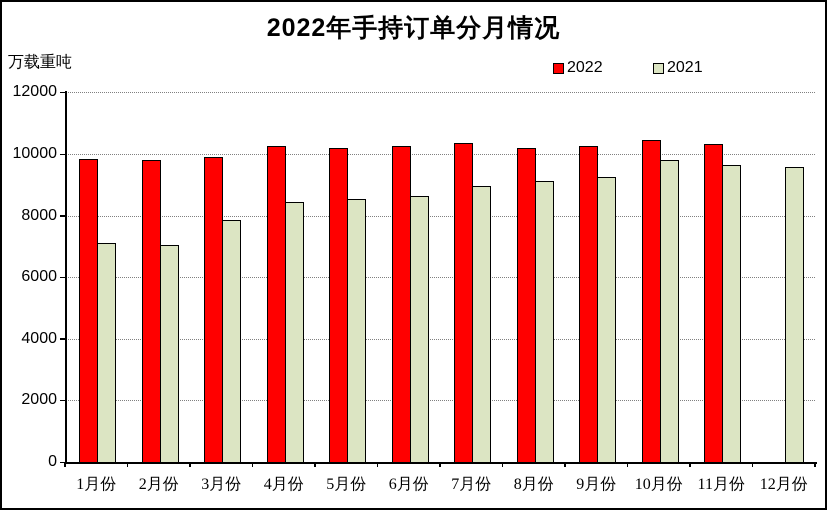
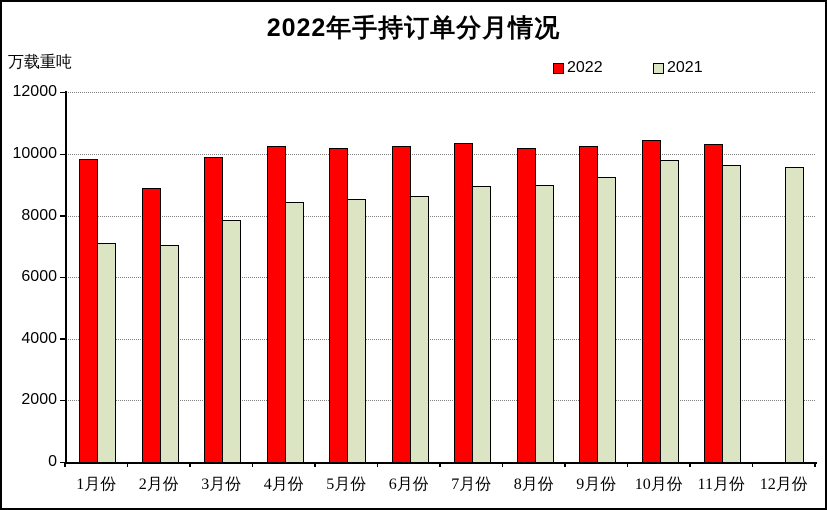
2022/2月份: 9800 -> 8900
2021/8月份: 9100 -> 9000
